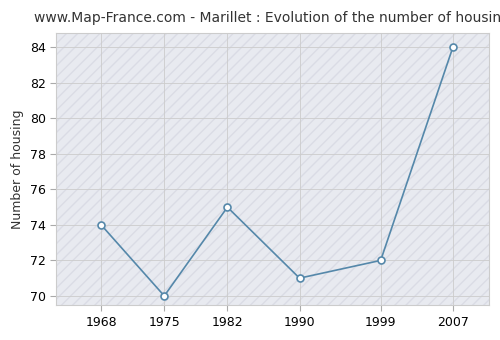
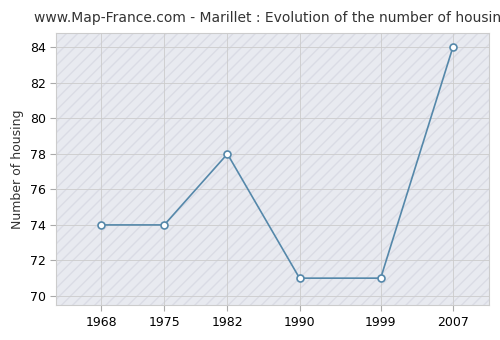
1975: 70 -> 74
1982: 75 -> 78
1999: 72 -> 71
